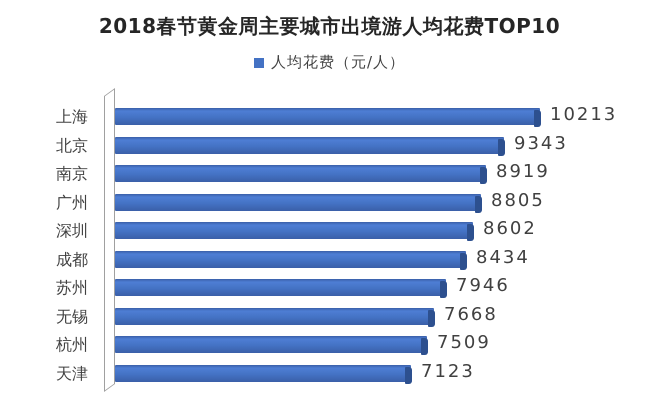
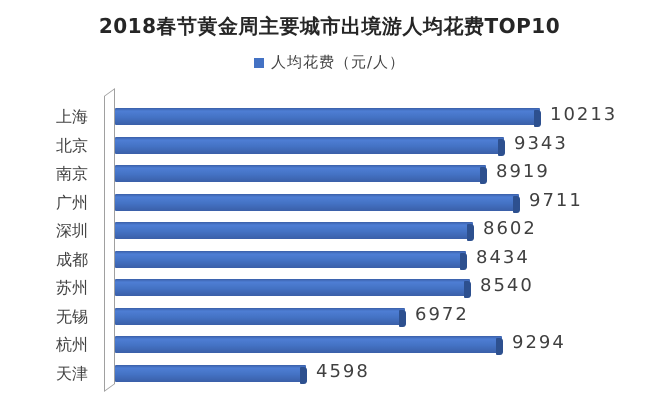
广州: 8805 -> 9711
苏州: 7946 -> 8540
无锡: 7668 -> 6972
杭州: 7509 -> 9294
天津: 7123 -> 4598
